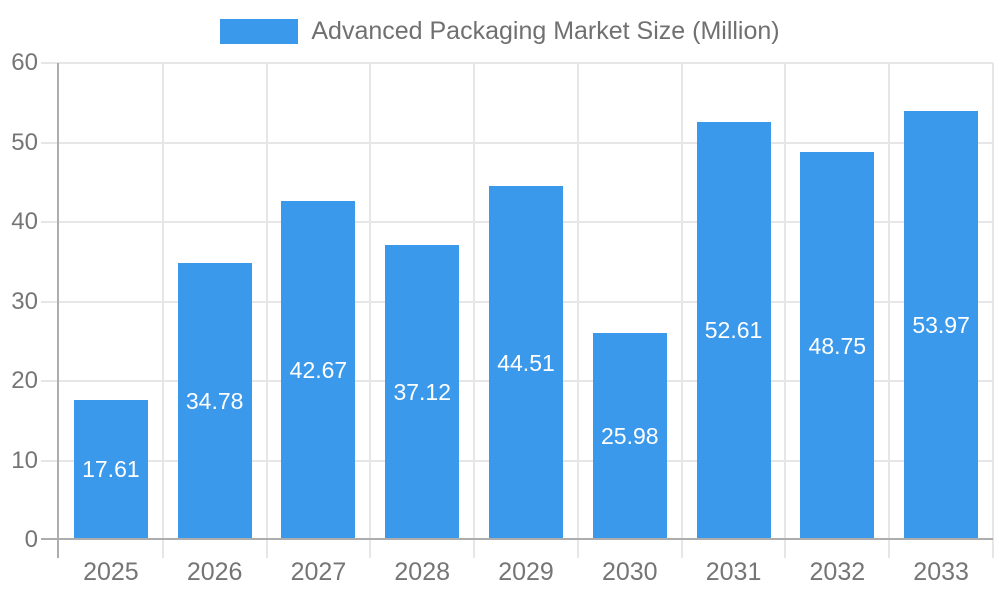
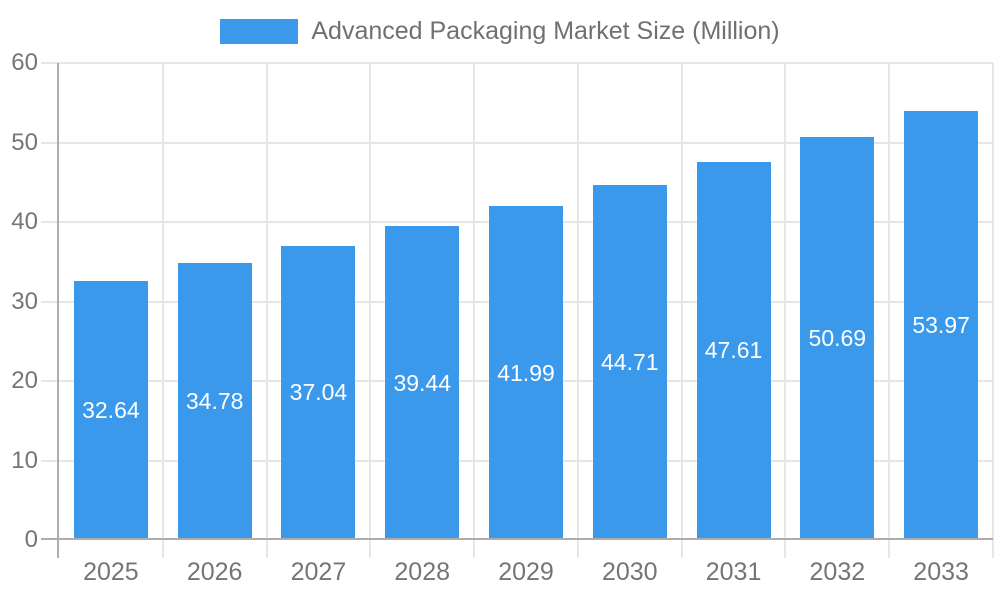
2025: 17.61 -> 32.64
2027: 42.67 -> 37.04
2028: 37.12 -> 39.44
2029: 44.51 -> 41.99
2030: 25.98 -> 44.71
2031: 52.61 -> 47.61
2032: 48.75 -> 50.69
